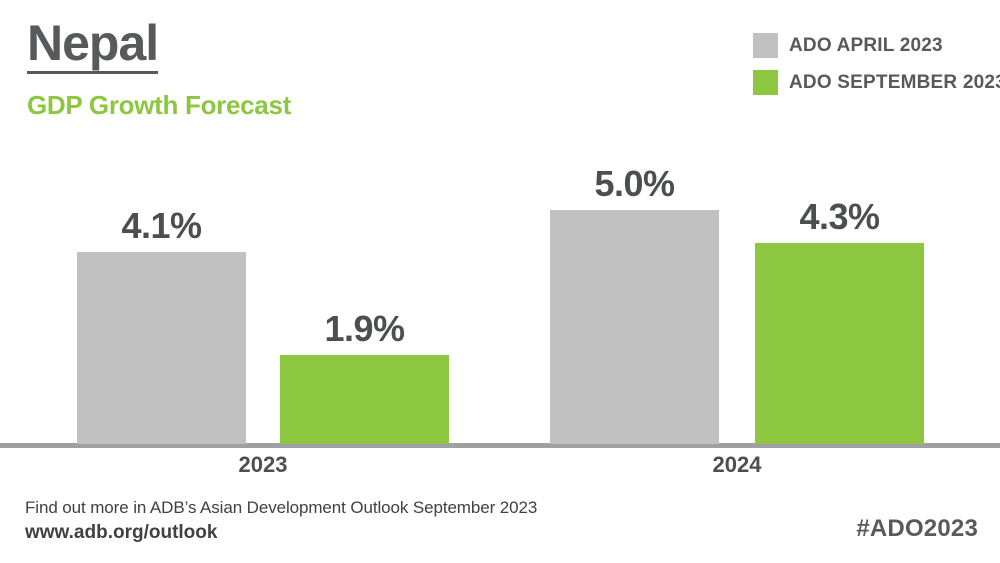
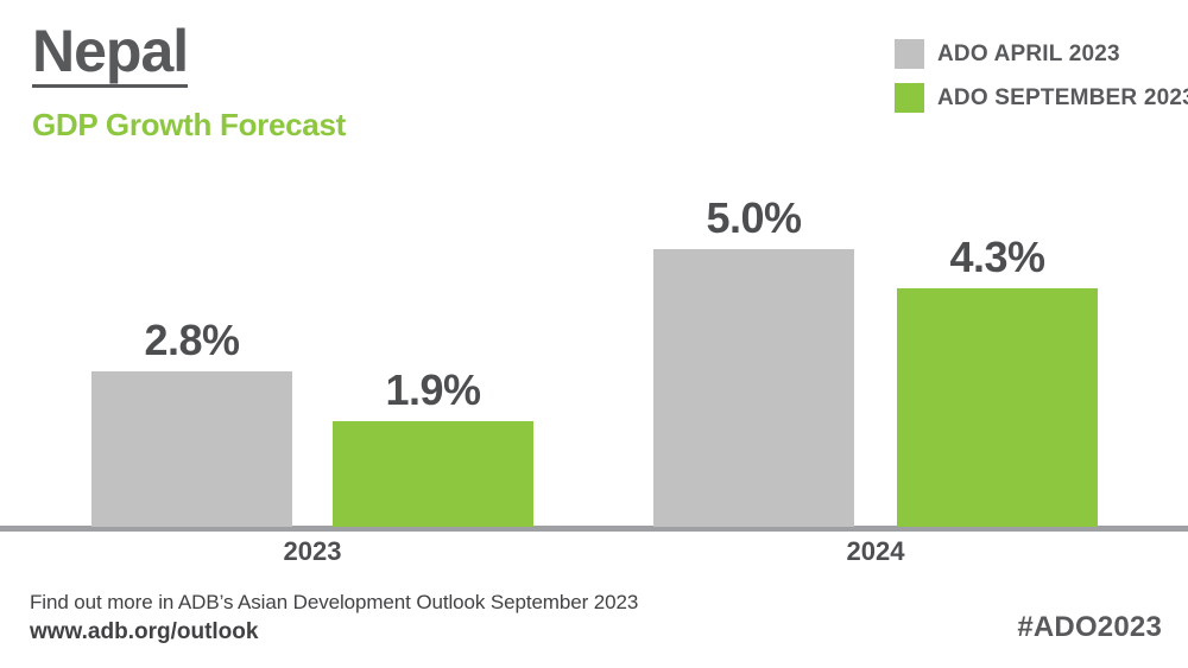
ADO APRIL 2023/2023: 4.1% -> 2.8%
